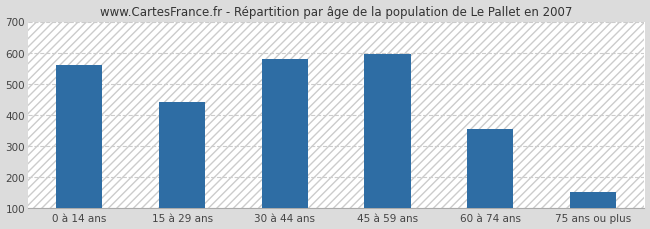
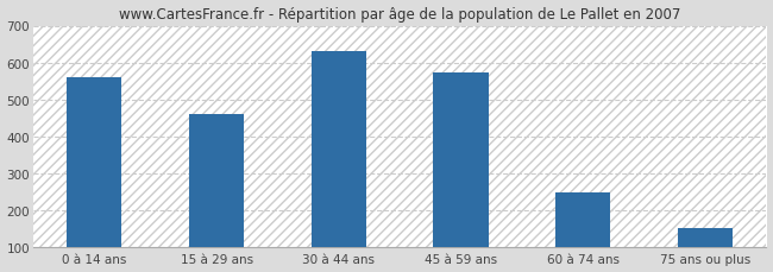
15 à 29 ans: 440 -> 460
30 à 44 ans: 580 -> 630
45 à 59 ans: 595 -> 572
60 à 74 ans: 355 -> 247
